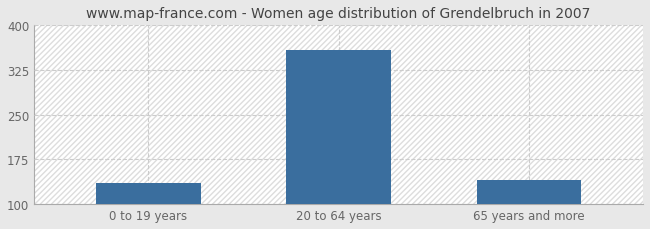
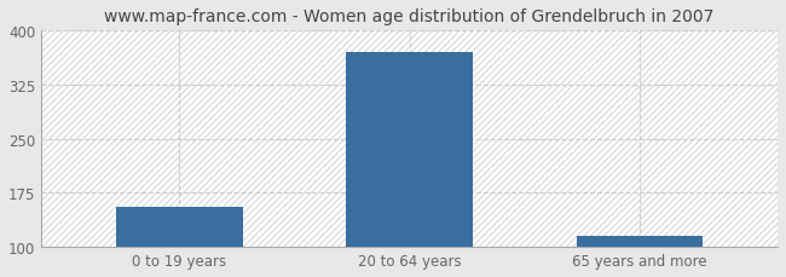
0 to 19 years: 136 -> 155
20 to 64 years: 358 -> 370
65 years and more: 140 -> 115
